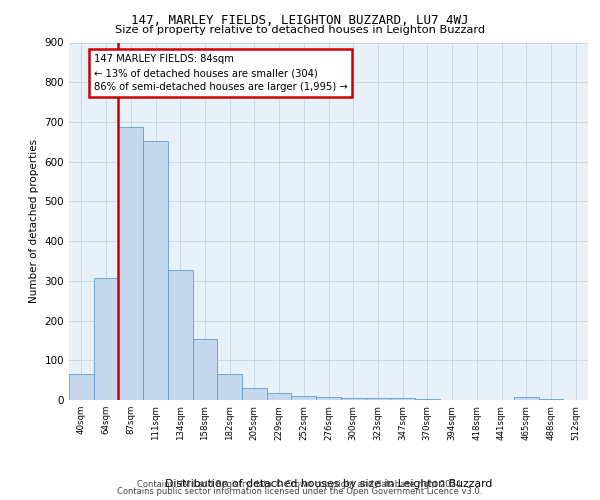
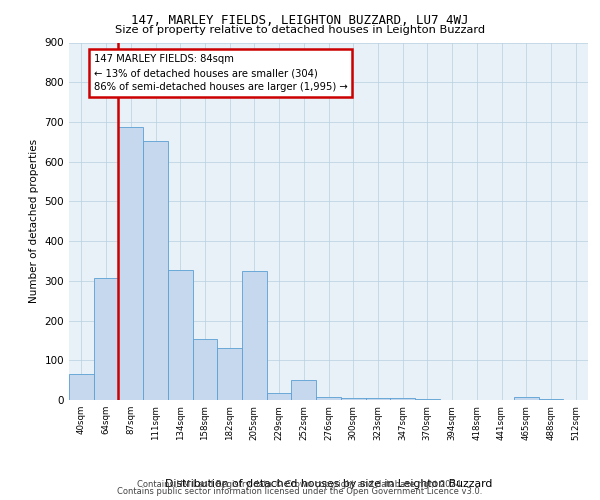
182sqm: 65 -> 130
205sqm: 30 -> 325
252sqm: 10 -> 50
